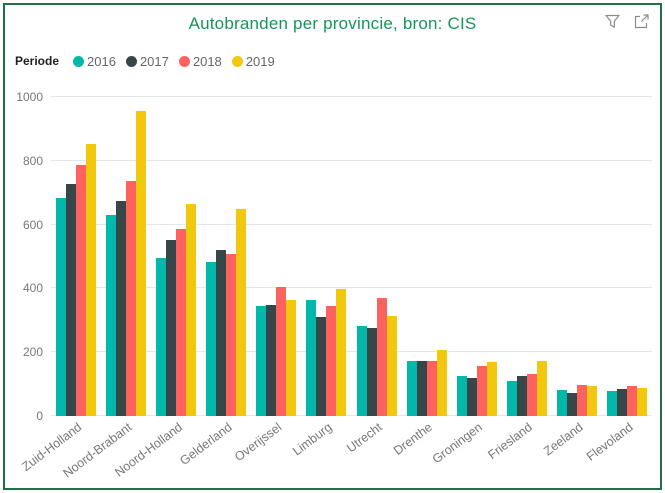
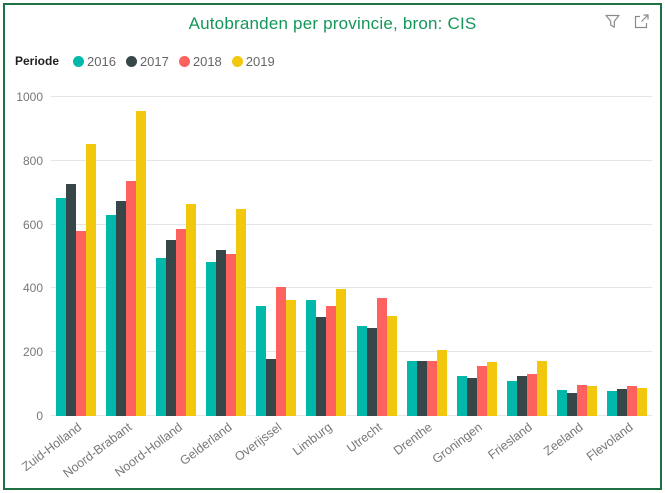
2018/Zuid-Holland: 790 -> 580
2017/Overijssel: 350 -> 180
